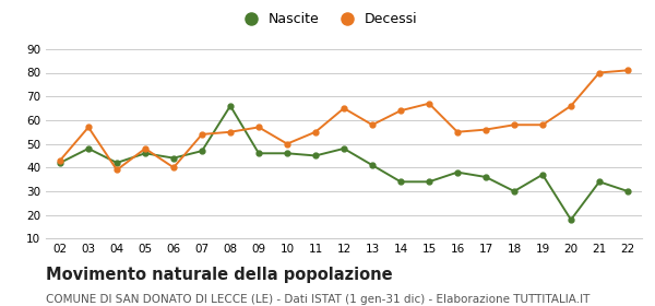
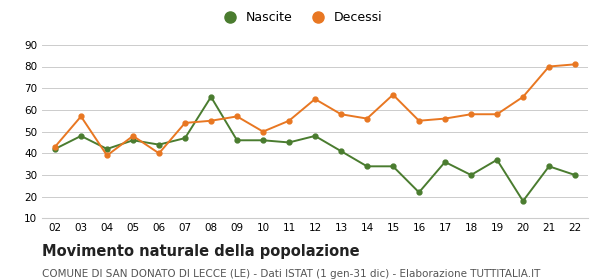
Decessi/14: 64 -> 56
Nascite/16: 38 -> 22
